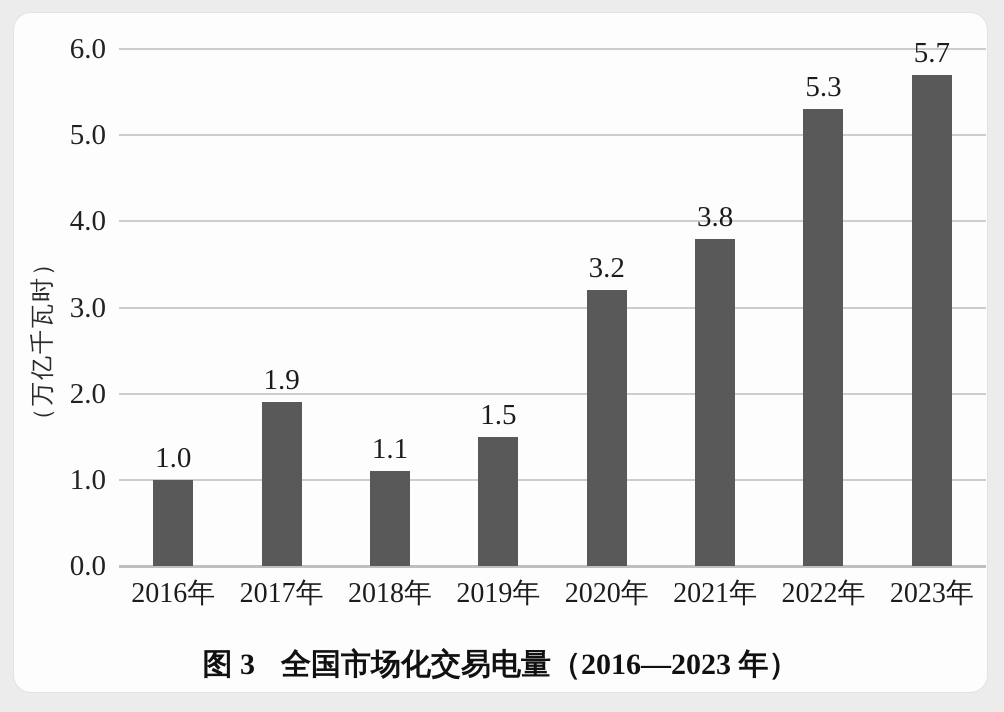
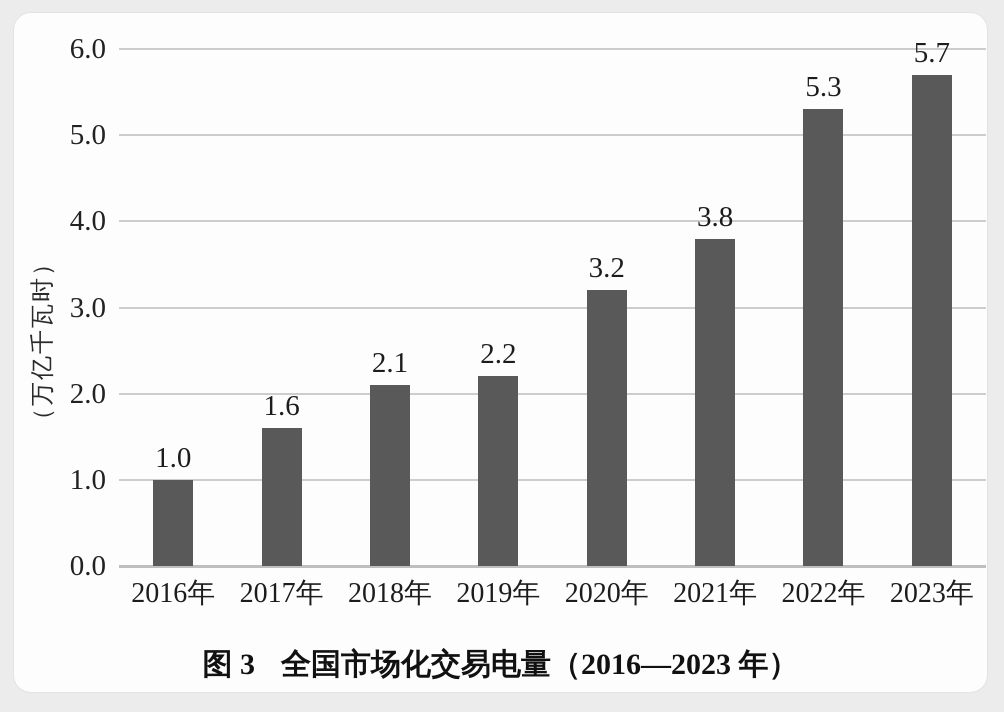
2017年: 1.9 -> 1.6
2018年: 1.1 -> 2.1
2019年: 1.5 -> 2.2
